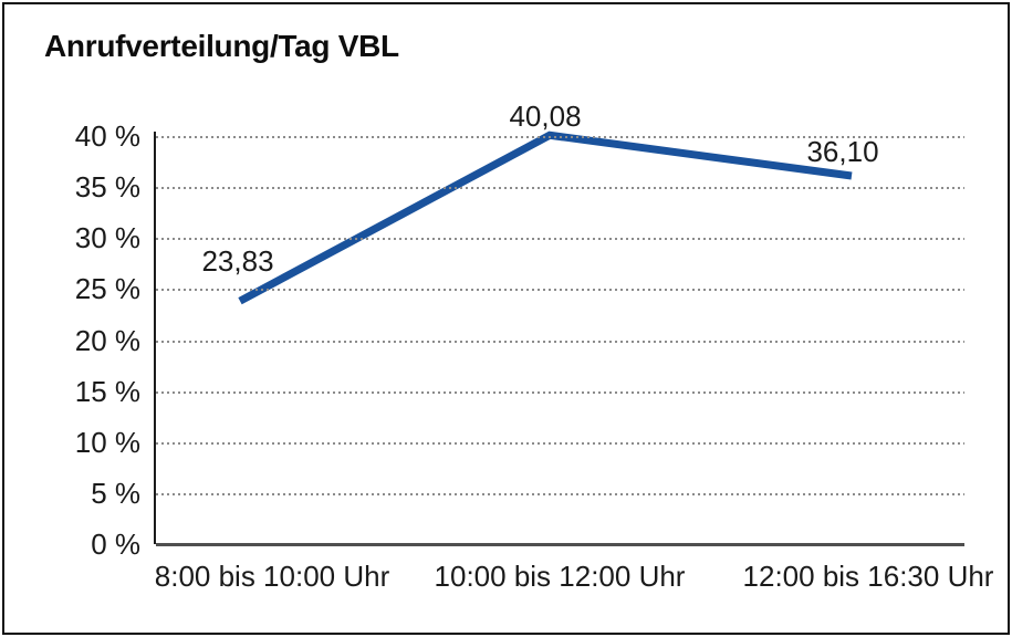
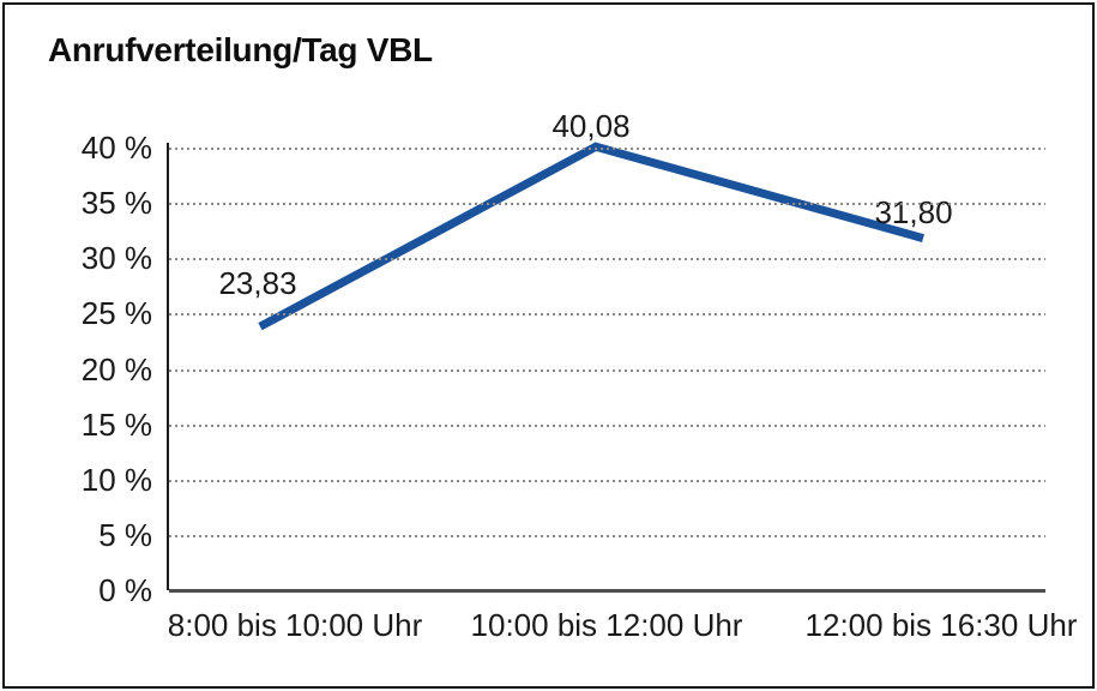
12:00 bis 16:30 Uhr: 36,10 -> 31,80
